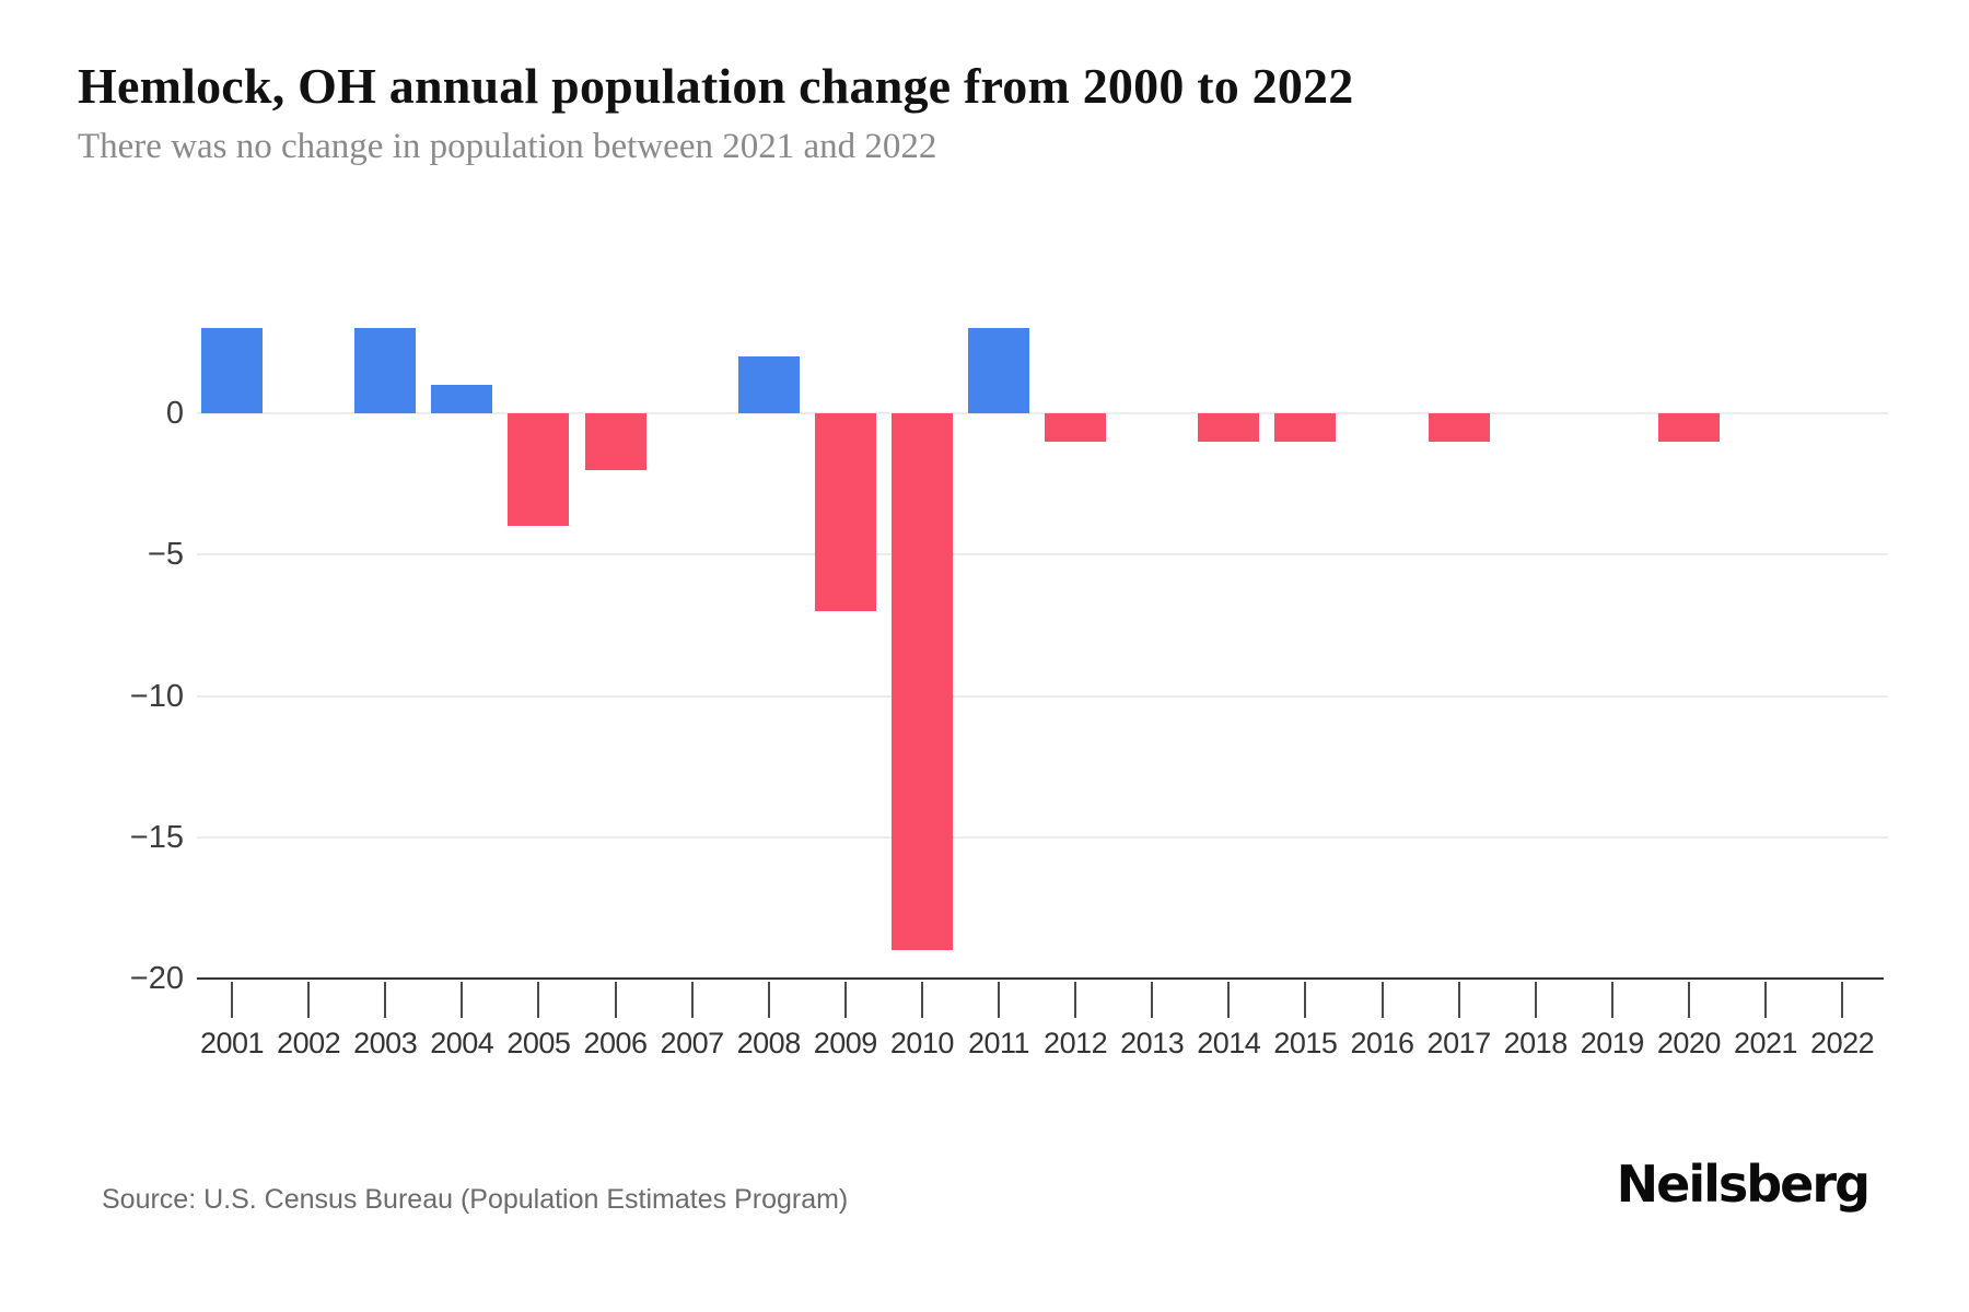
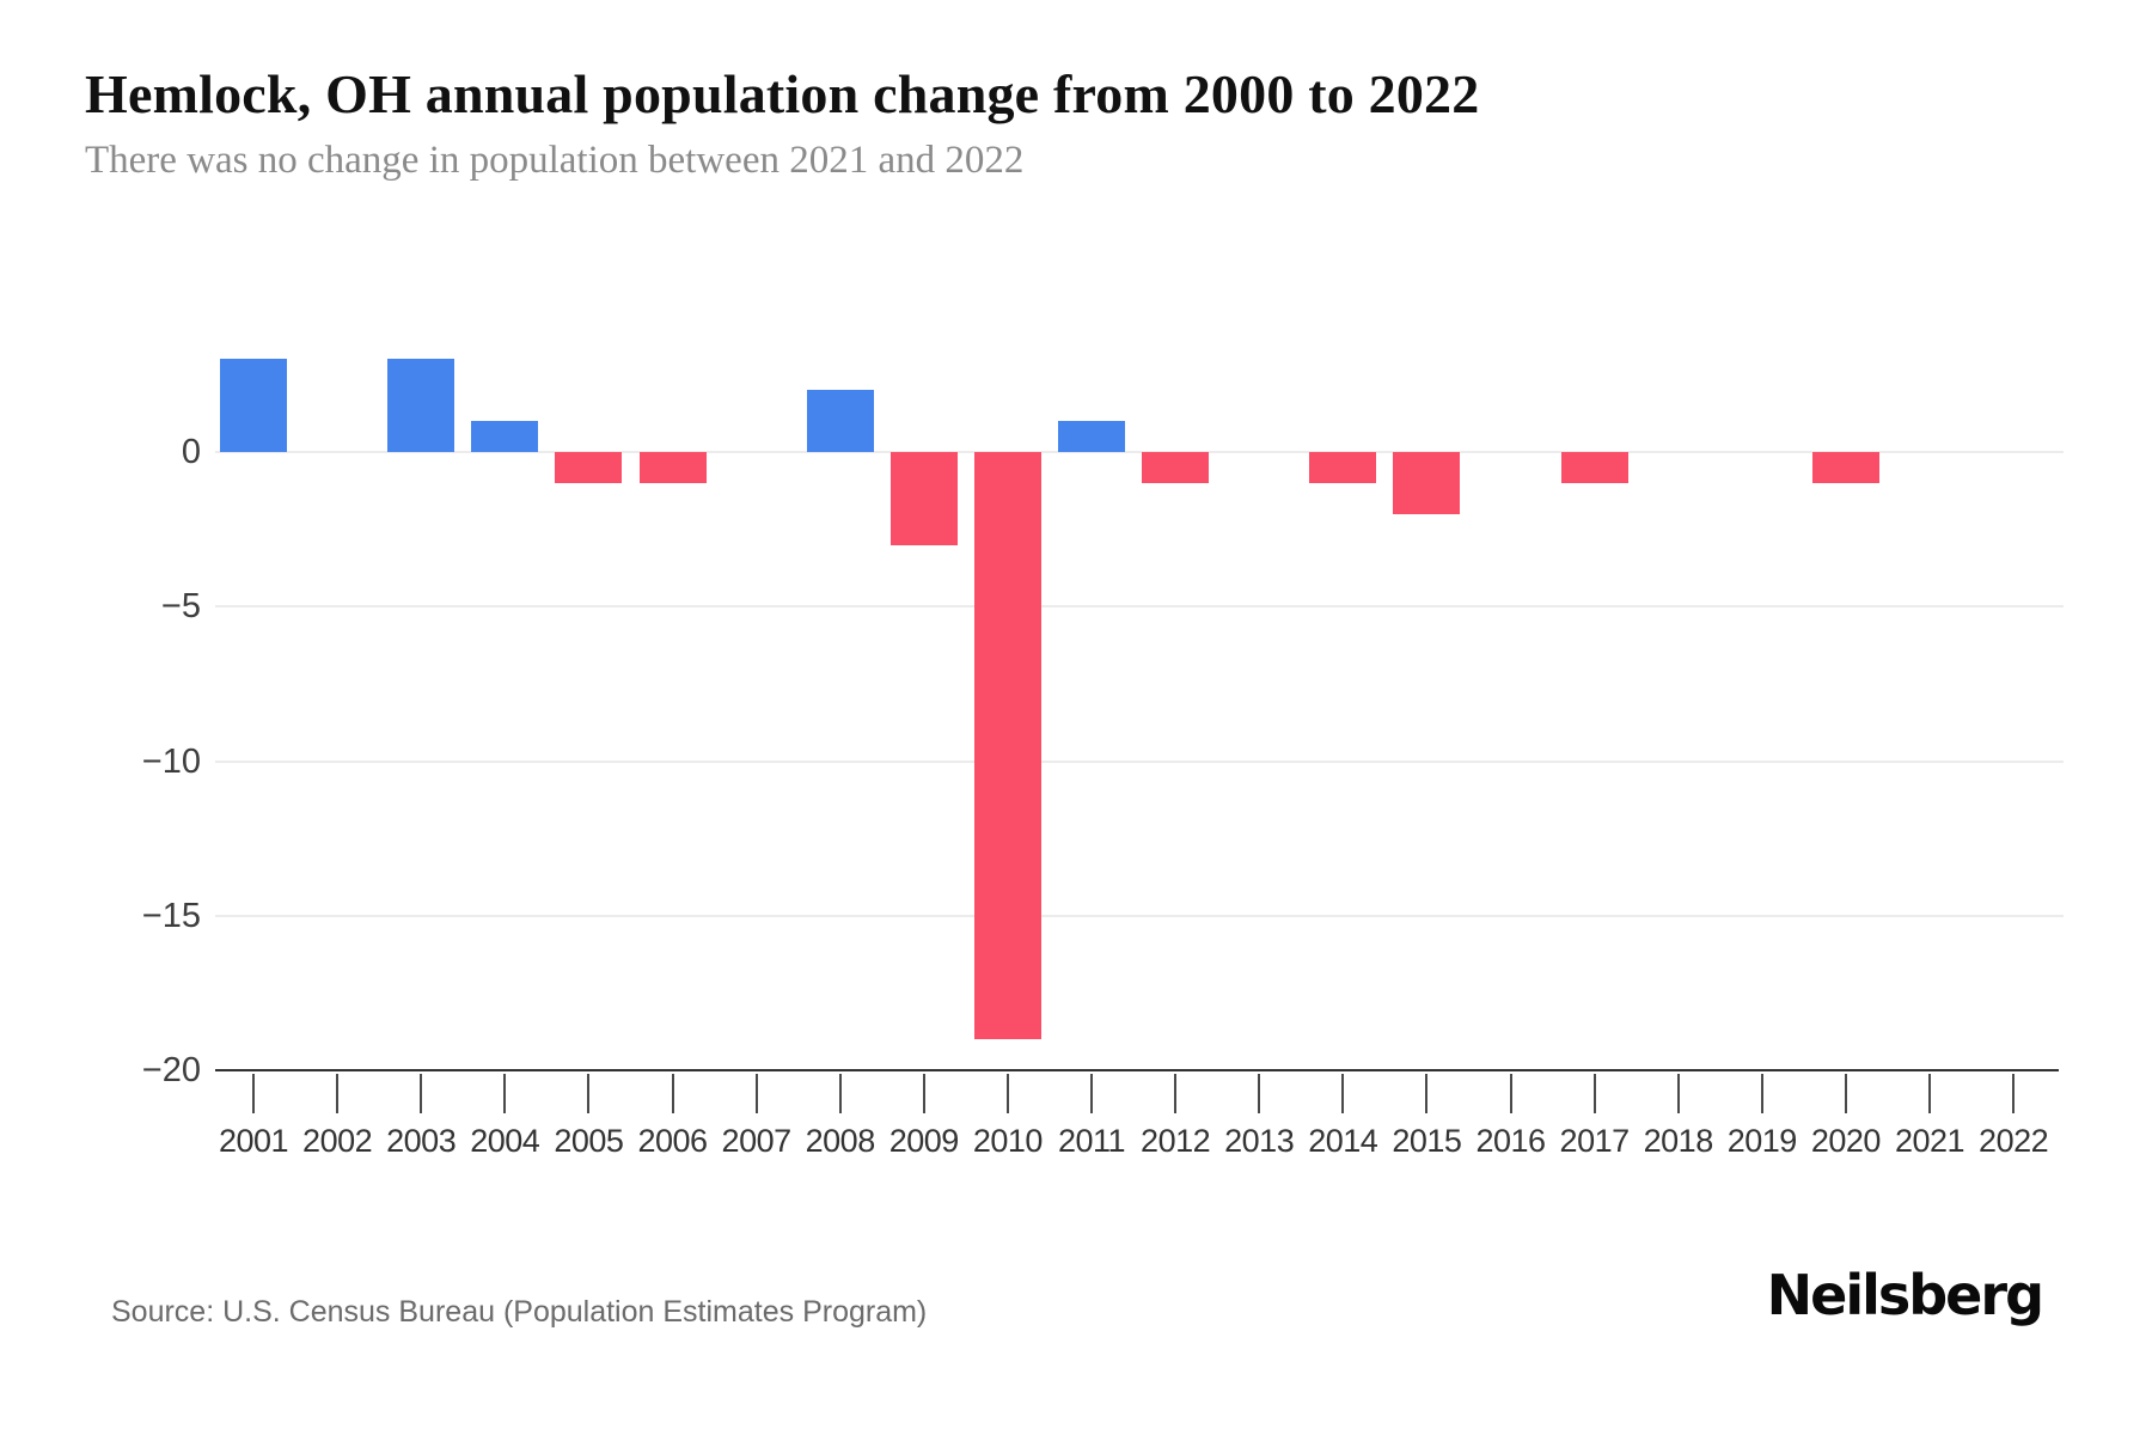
2005: -4 -> -1
2006: -2 -> -1
2009: -7 -> -3
2011: 3 -> 1
2015: -1 -> -2
